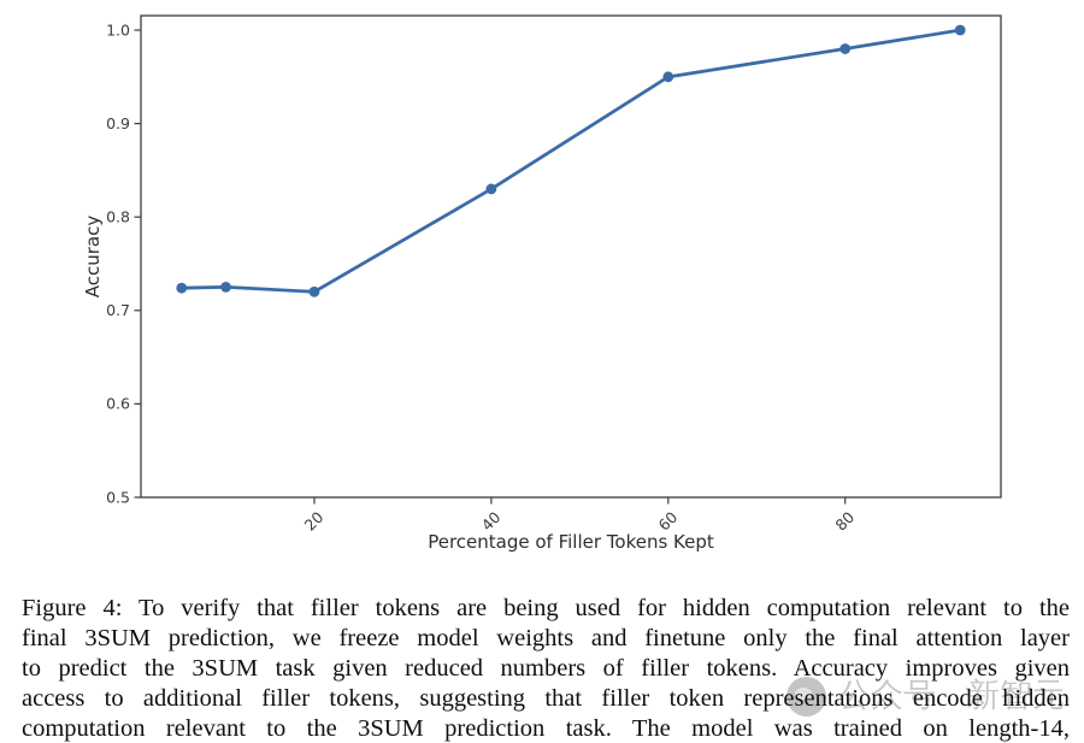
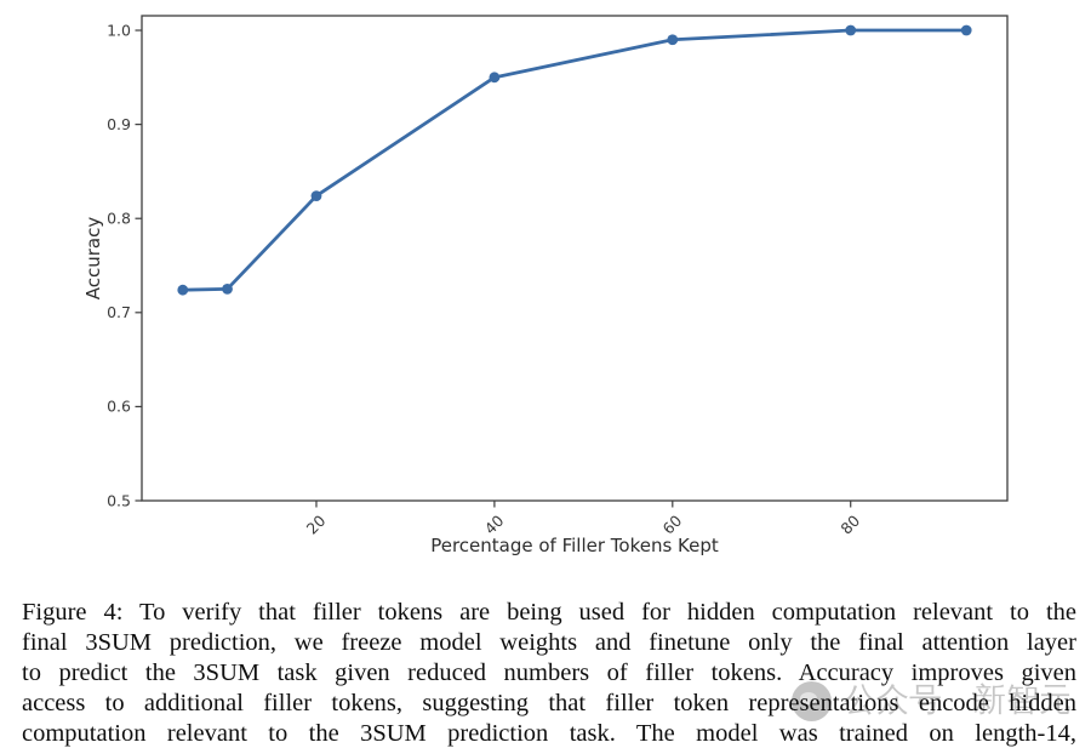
20: 0.72 -> 0.82
40: 0.83 -> 0.95
60: 0.95 -> 0.99
80: 0.98 -> 1.00
